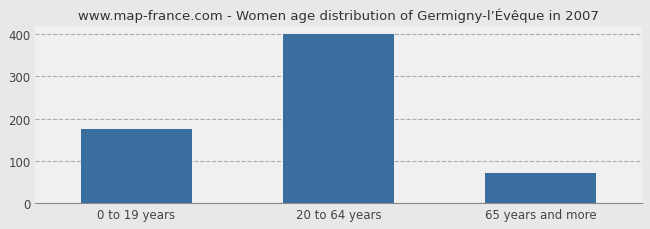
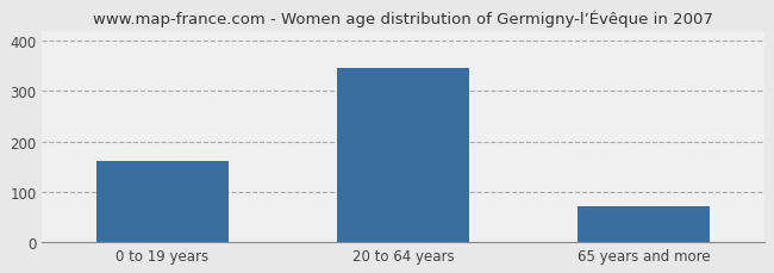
0 to 19 years: 175 -> 160
20 to 64 years: 400 -> 345
